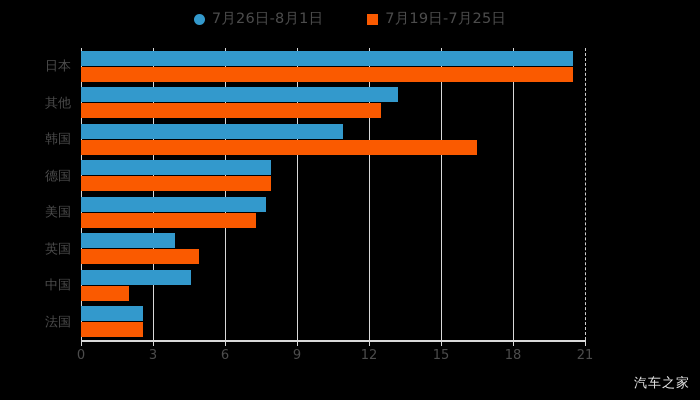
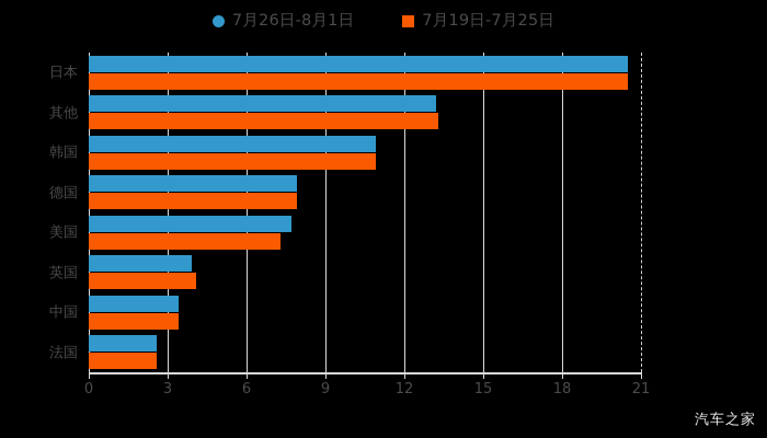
7月19日-7月25日/其他: 12.5 -> 13.3
7月19日-7月25日/韩国: 16.5 -> 10.9
7月19日-7月25日/英国: 4.9 -> 4.1
7月26日-8月1日/中国: 4.6 -> 3.4
7月19日-7月25日/中国: 2.0 -> 3.4
